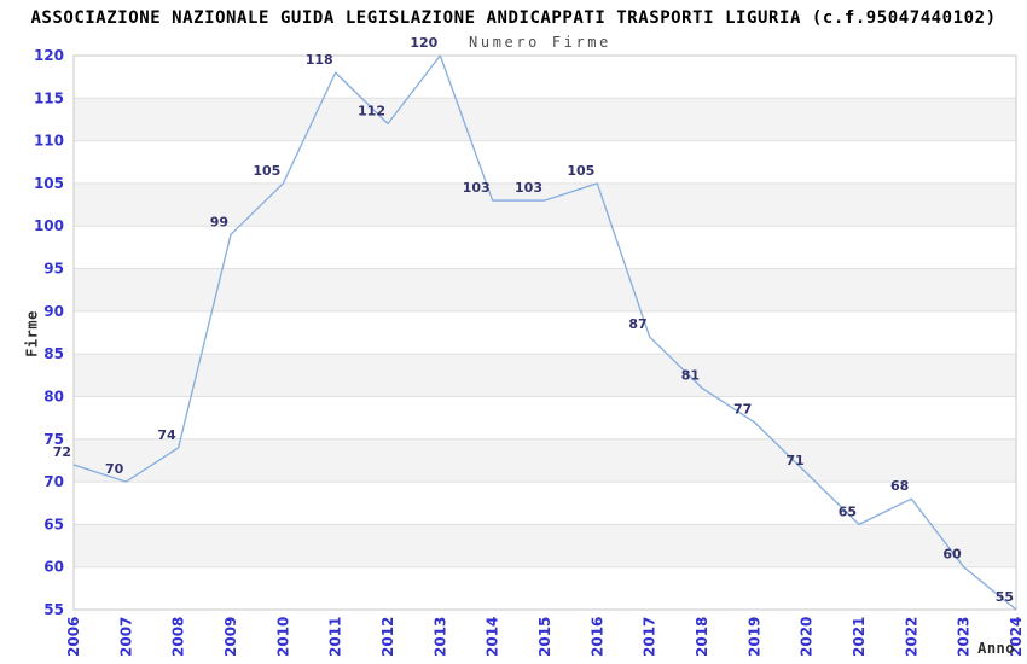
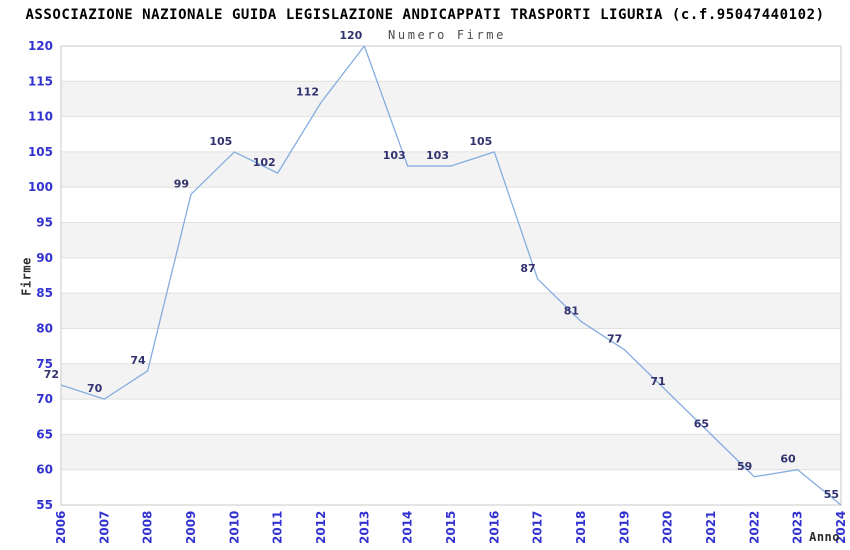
2011: 118 -> 102
2022: 68 -> 59
